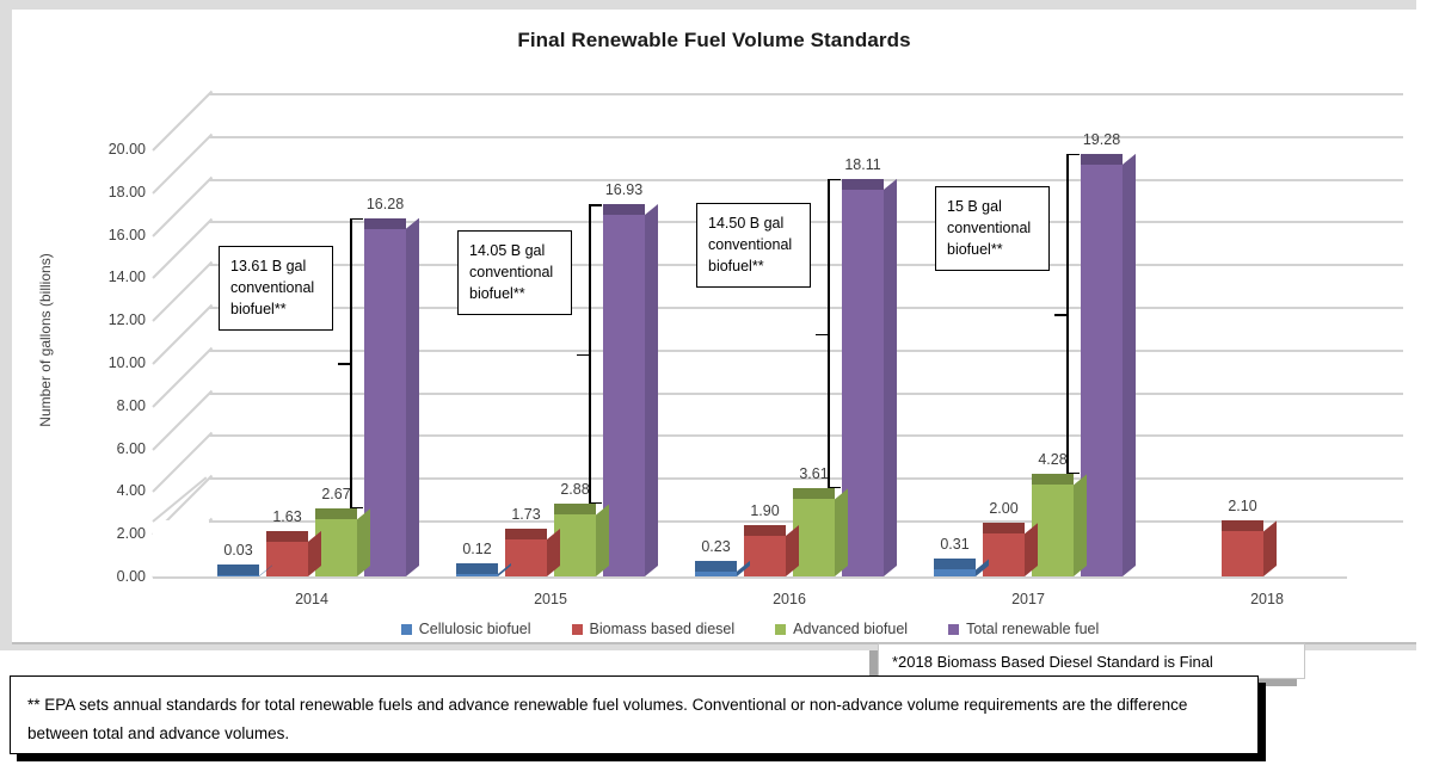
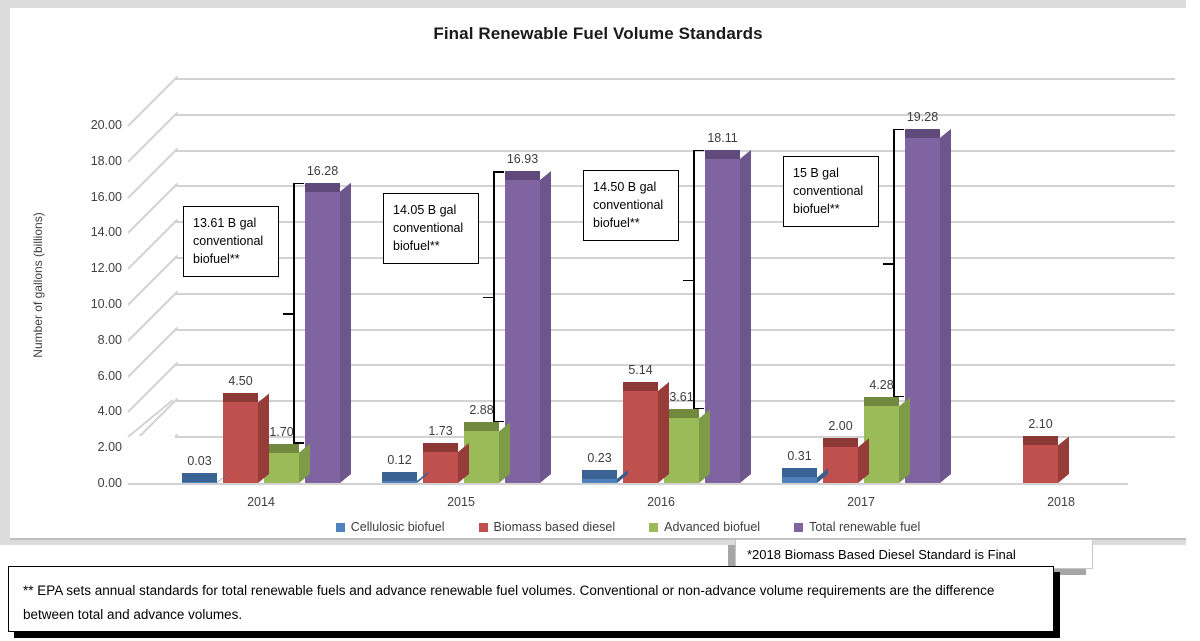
Biomass based diesel/2014: 1.63 -> 4.50
Advanced biofuel/2014: 2.67 -> 1.70
Biomass based diesel/2016: 1.90 -> 5.14
